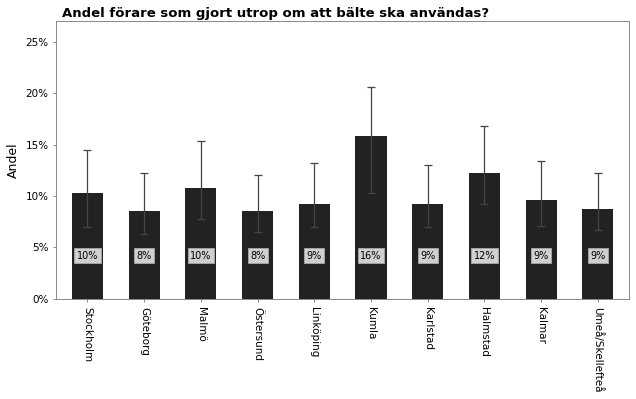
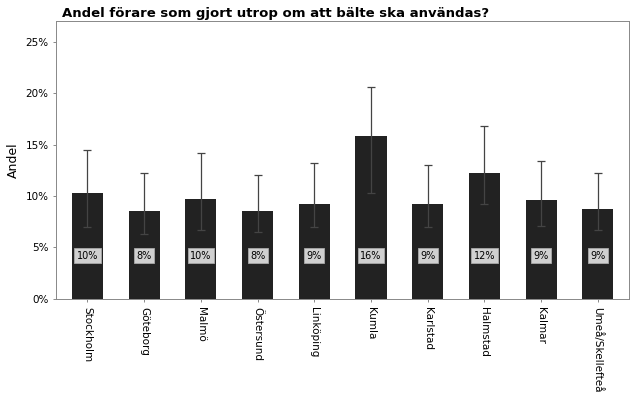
Malmö: 10.8% -> 9.7%
